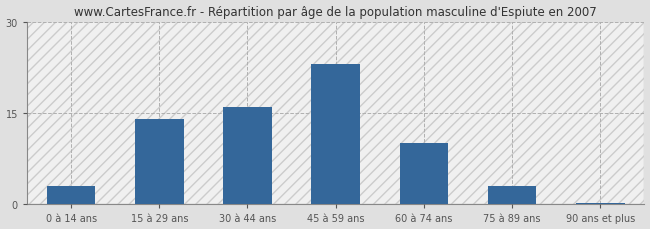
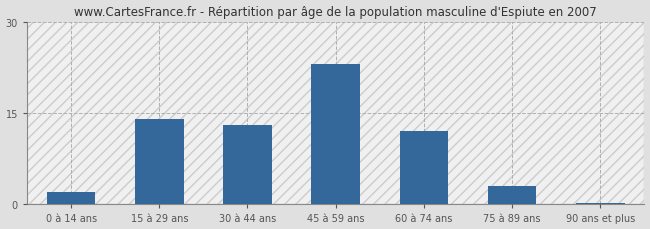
0 à 14 ans: 3.0 -> 2.0
30 à 44 ans: 16.0 -> 13.0
60 à 74 ans: 10.0 -> 12.0
